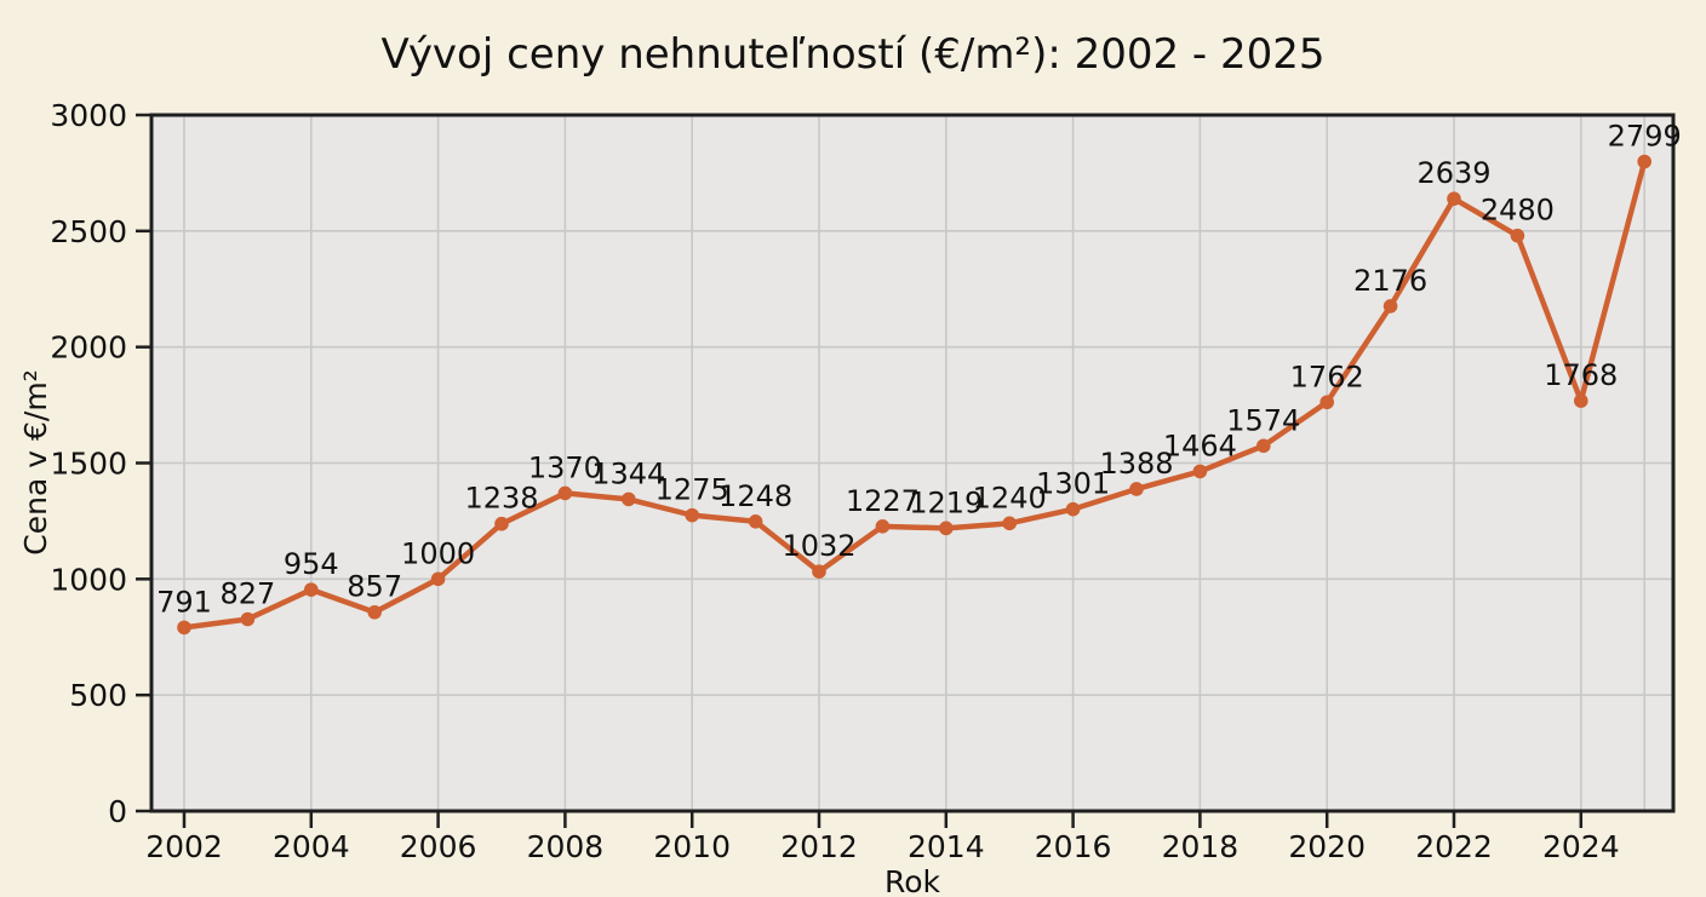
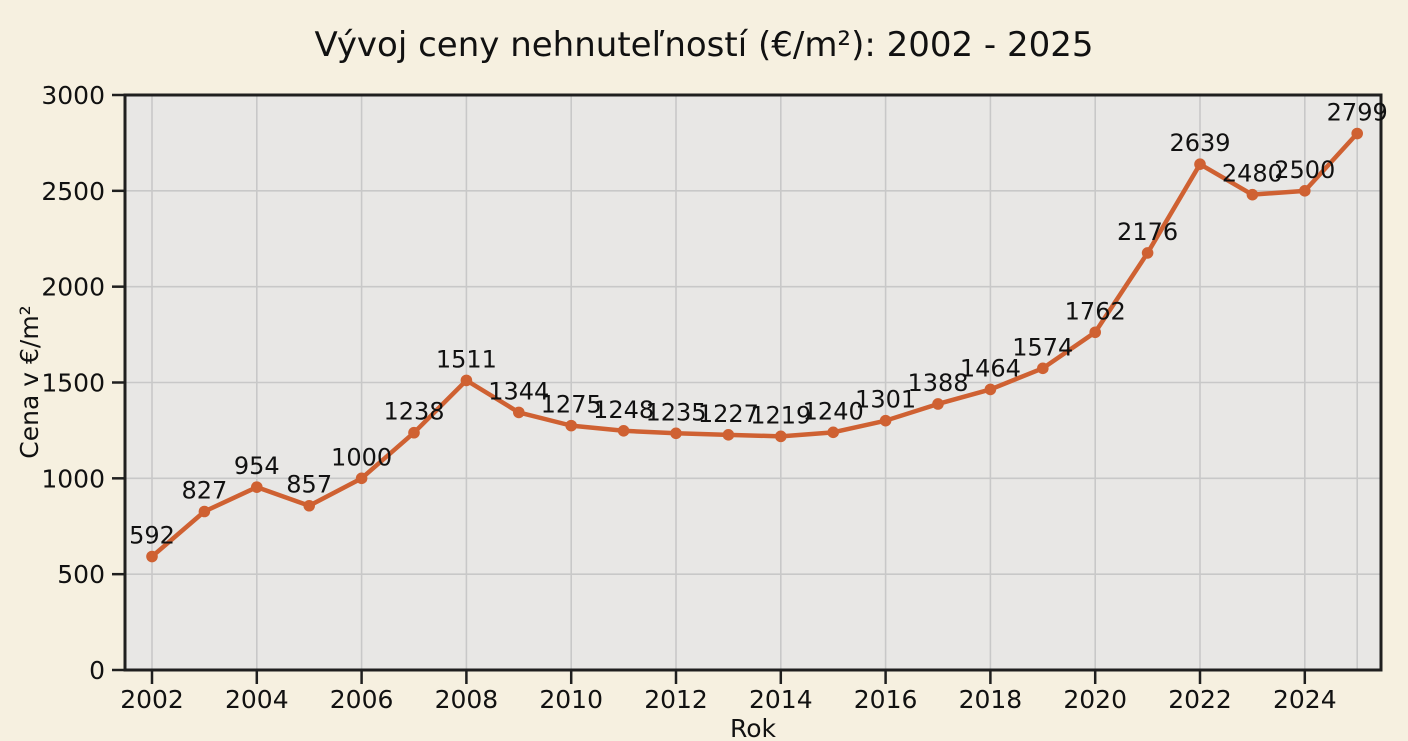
2002: 791 -> 592
2008: 1370 -> 1511
2012: 1032 -> 1235
2024: 1768 -> 2500
